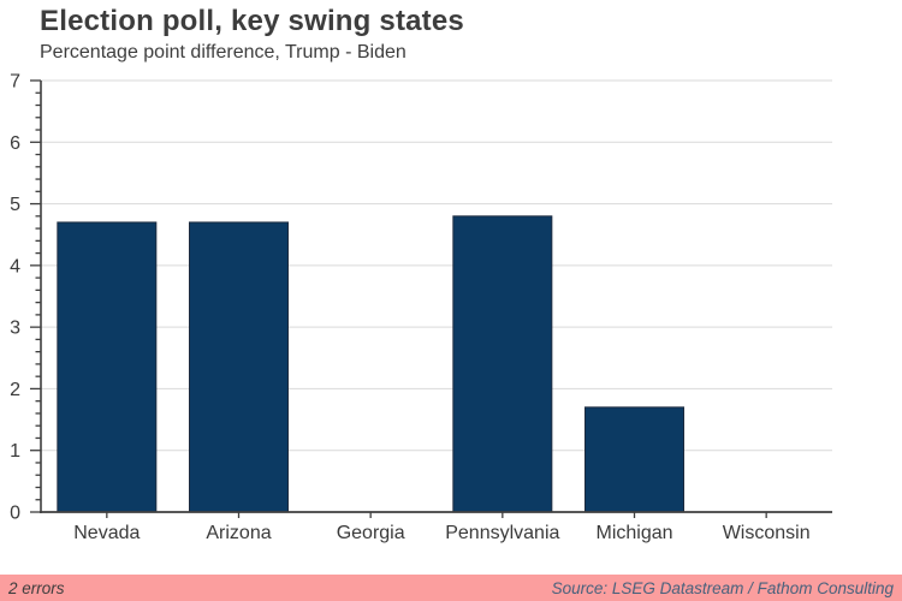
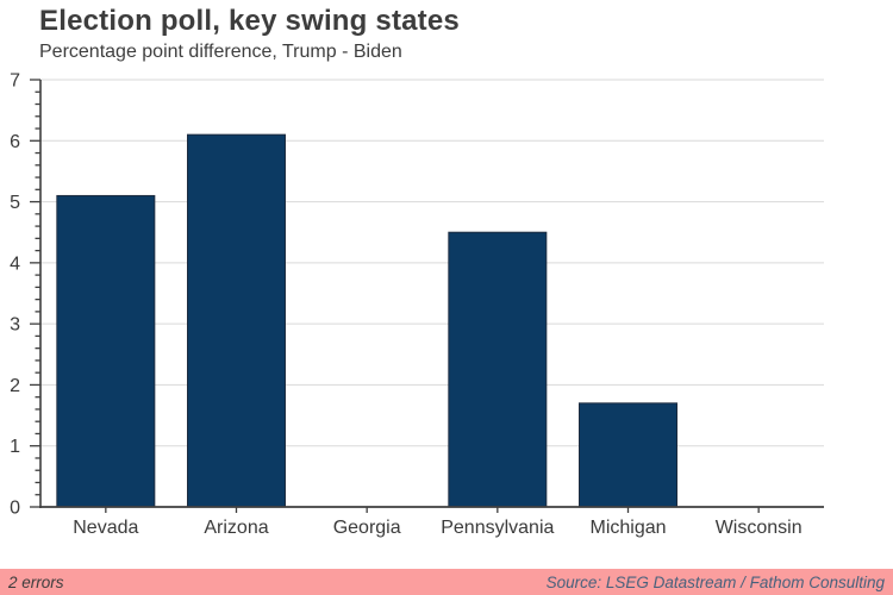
Nevada: 4.7 -> 5.1
Arizona: 4.7 -> 6.1
Pennsylvania: 4.8 -> 4.5
